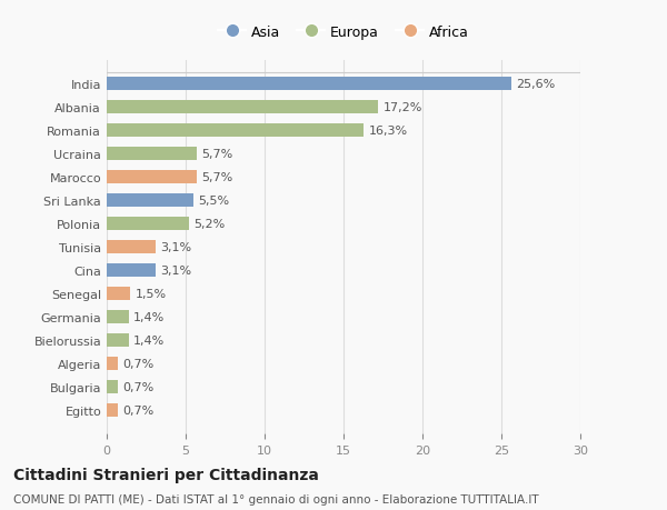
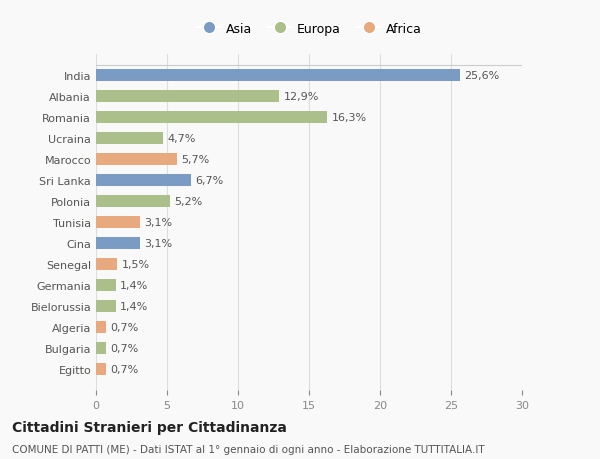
Albania: 17,2% -> 12,9%
Ucraina: 5,7% -> 4,7%
Sri Lanka: 5,5% -> 6,7%
